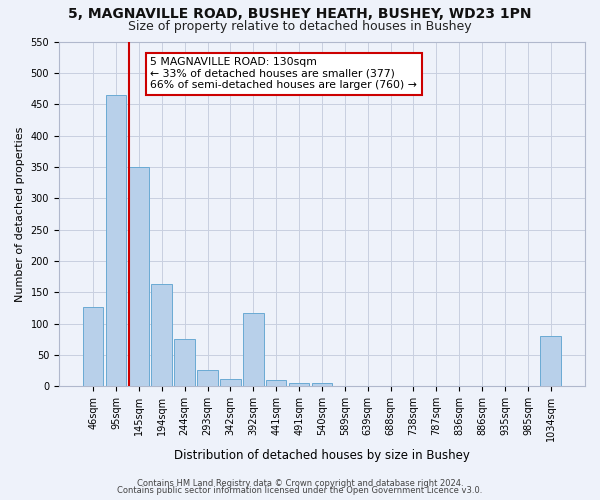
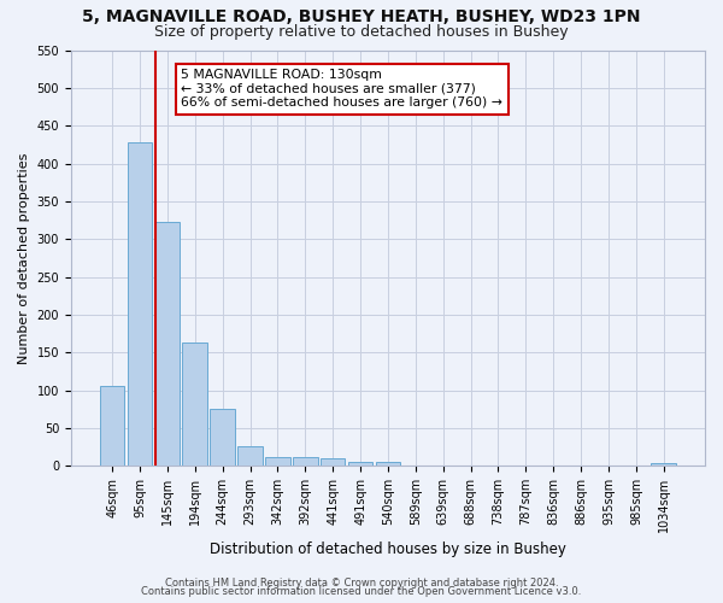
46sqm: 126 -> 105
95sqm: 464 -> 428
145sqm: 350 -> 322
392sqm: 116 -> 12
1034sqm: 80 -> 4
